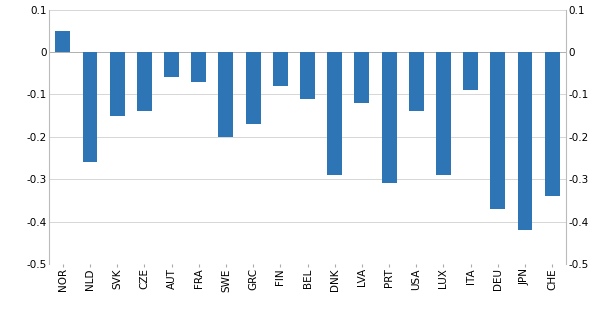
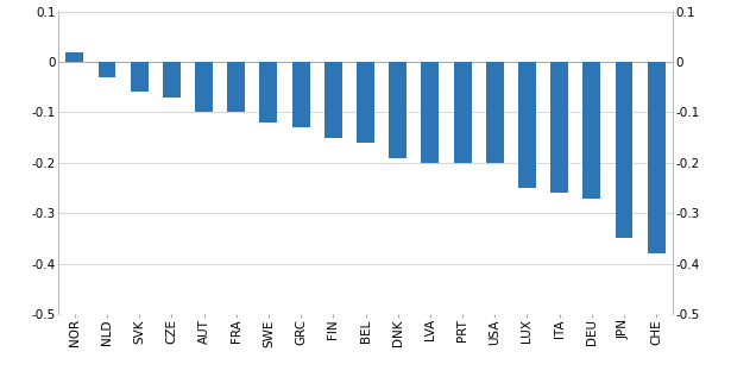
NOR: 0.05 -> 0.02
NLD: -0.26 -> -0.03
SVK: -0.15 -> -0.06
CZE: -0.14 -> -0.07
AUT: -0.06 -> -0.10
FRA: -0.07 -> -0.10
SWE: -0.20 -> -0.12
GRC: -0.17 -> -0.13
FIN: -0.08 -> -0.15
BEL: -0.11 -> -0.16
DNK: -0.29 -> -0.19
LVA: -0.12 -> -0.20
PRT: -0.31 -> -0.20
USA: -0.14 -> -0.20
LUX: -0.29 -> -0.25
ITA: -0.09 -> -0.26
DEU: -0.37 -> -0.27
JPN: -0.42 -> -0.35
CHE: -0.34 -> -0.38
